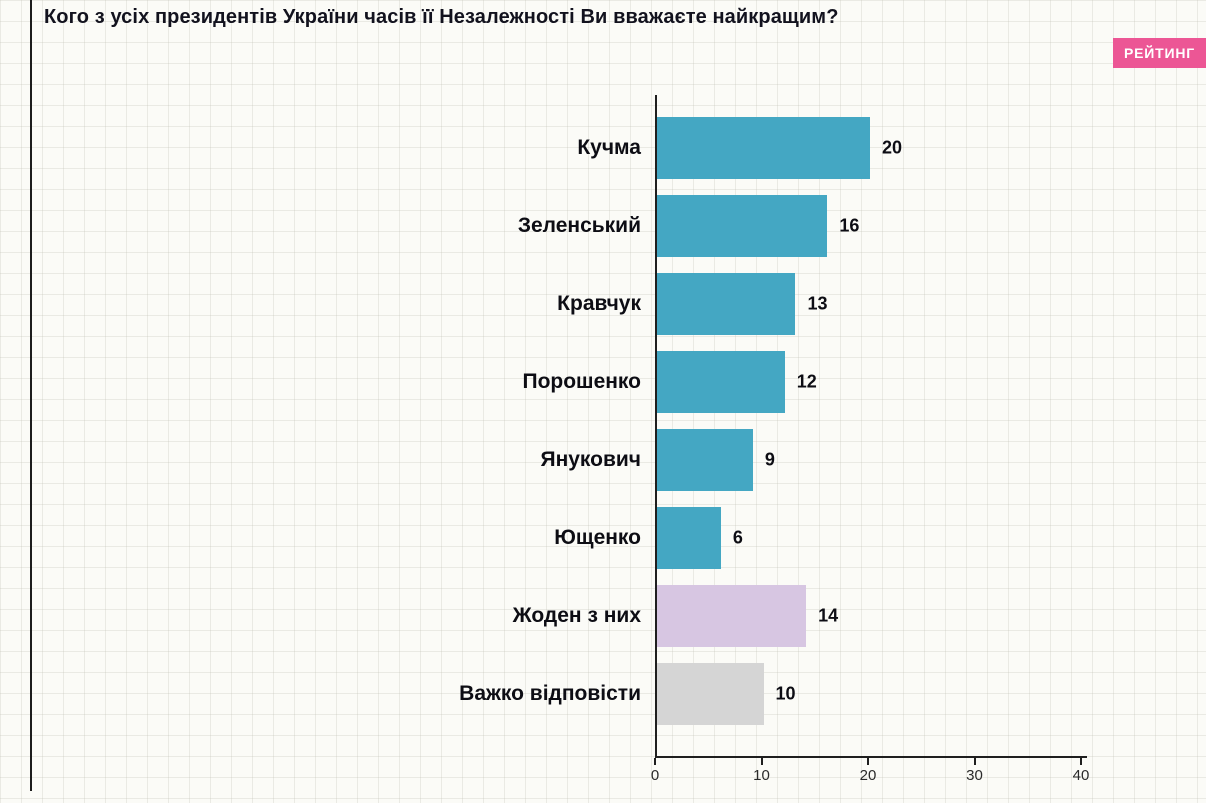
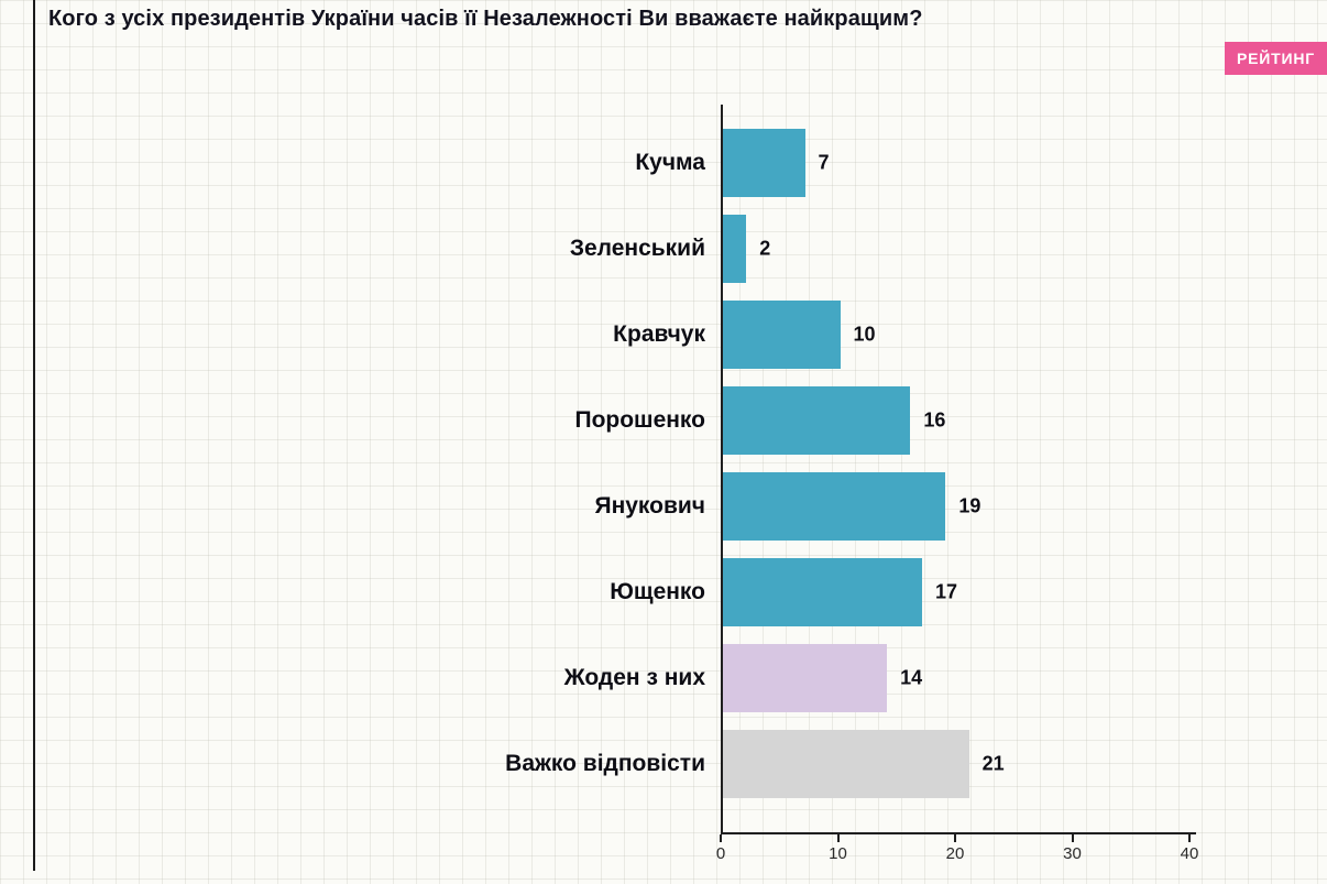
Кучма: 20 -> 7
Зеленський: 16 -> 2
Кравчук: 13 -> 10
Порошенко: 12 -> 16
Янукович: 9 -> 19
Ющенко: 6 -> 17
Важко відповісти: 10 -> 21
